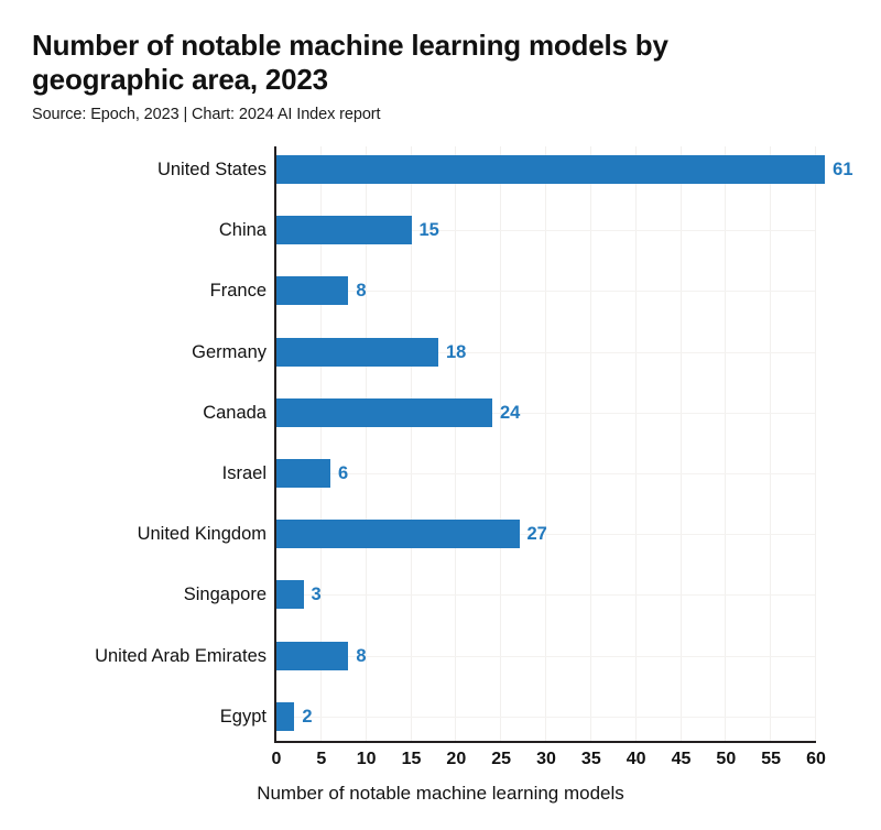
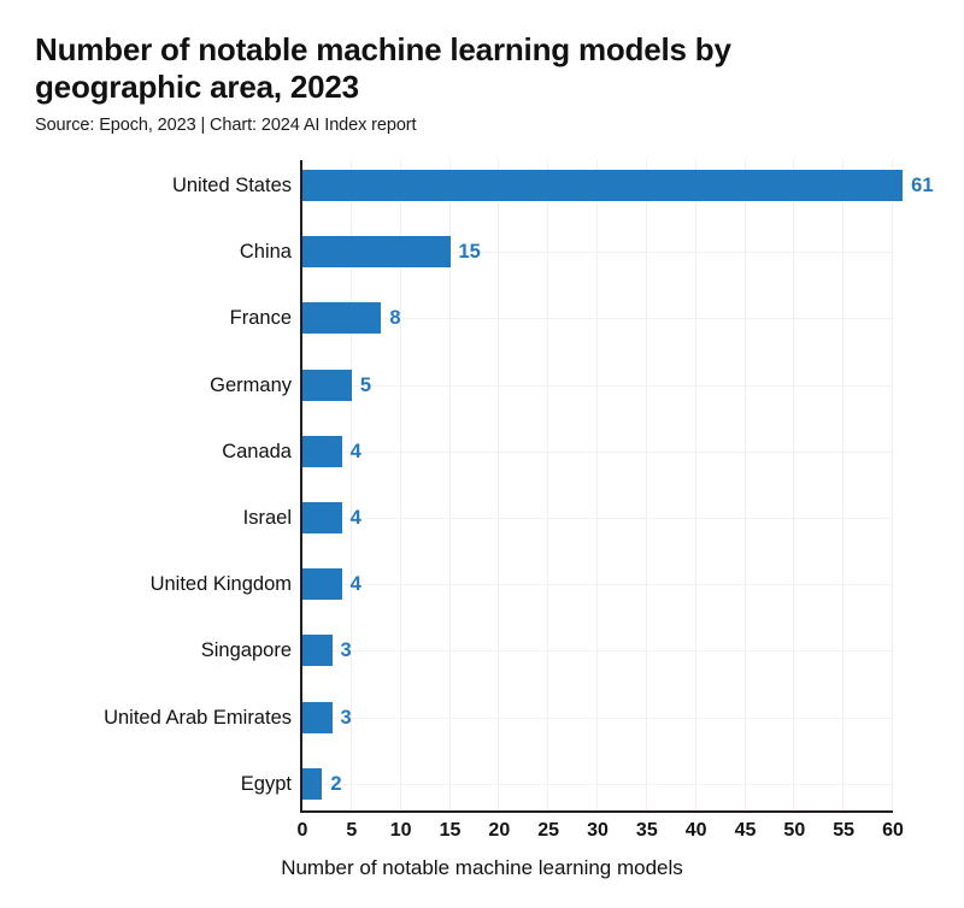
Germany: 18 -> 5
Canada: 24 -> 4
Israel: 6 -> 4
United Kingdom: 27 -> 4
United Arab Emirates: 8 -> 3
